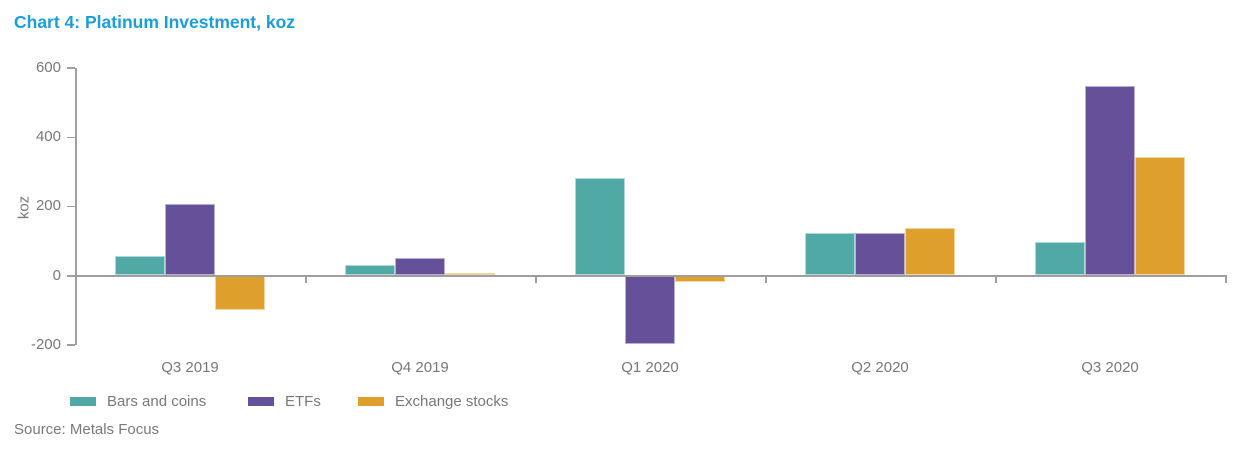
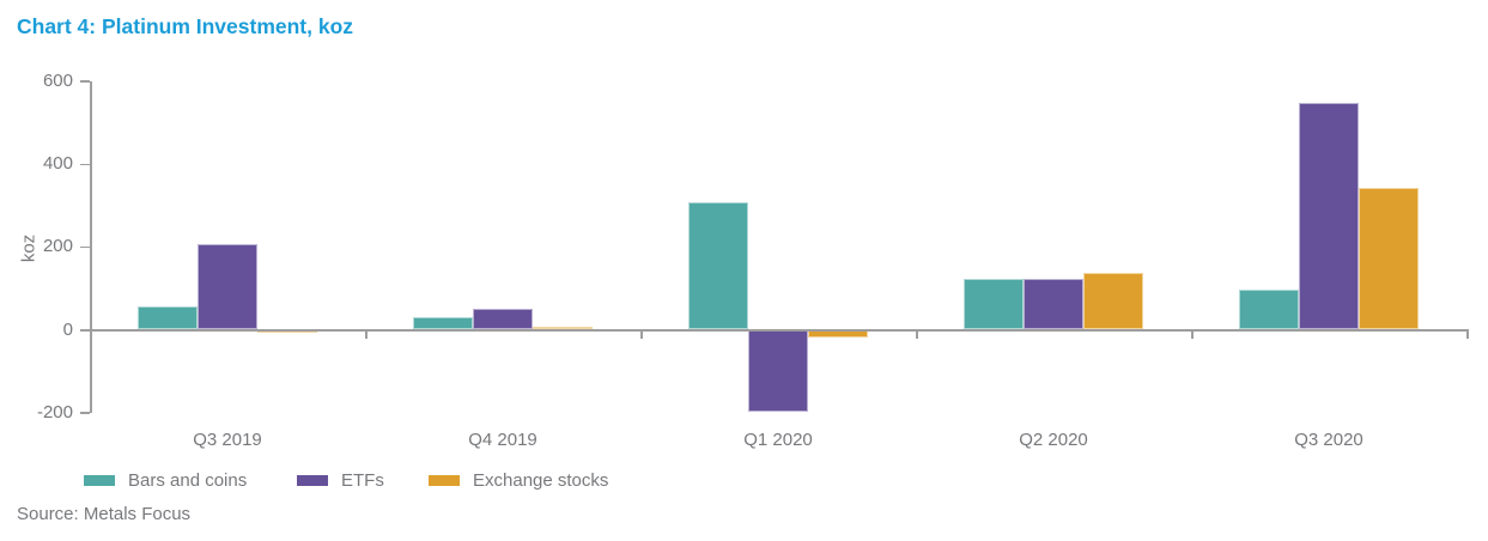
Exchange stocks/Q3 2019: -100 -> -10
Bars and coins/Q1 2020: 280 -> 300
